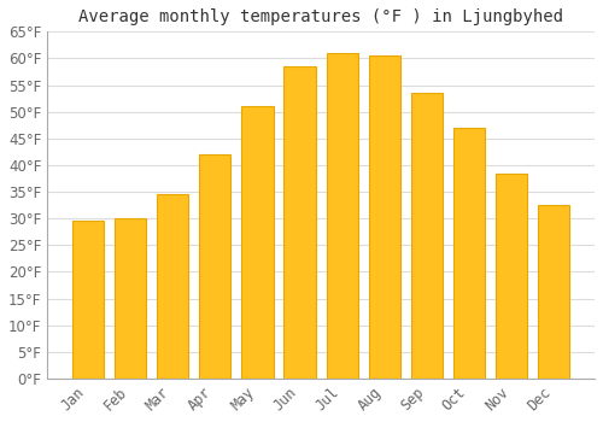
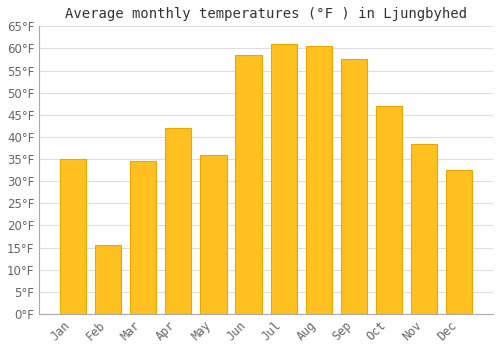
Jan: 29.5°F -> 35.0°F
Feb: 30.0°F -> 15.5°F
May: 51.0°F -> 36.0°F
Sep: 53.5°F -> 57.5°F
